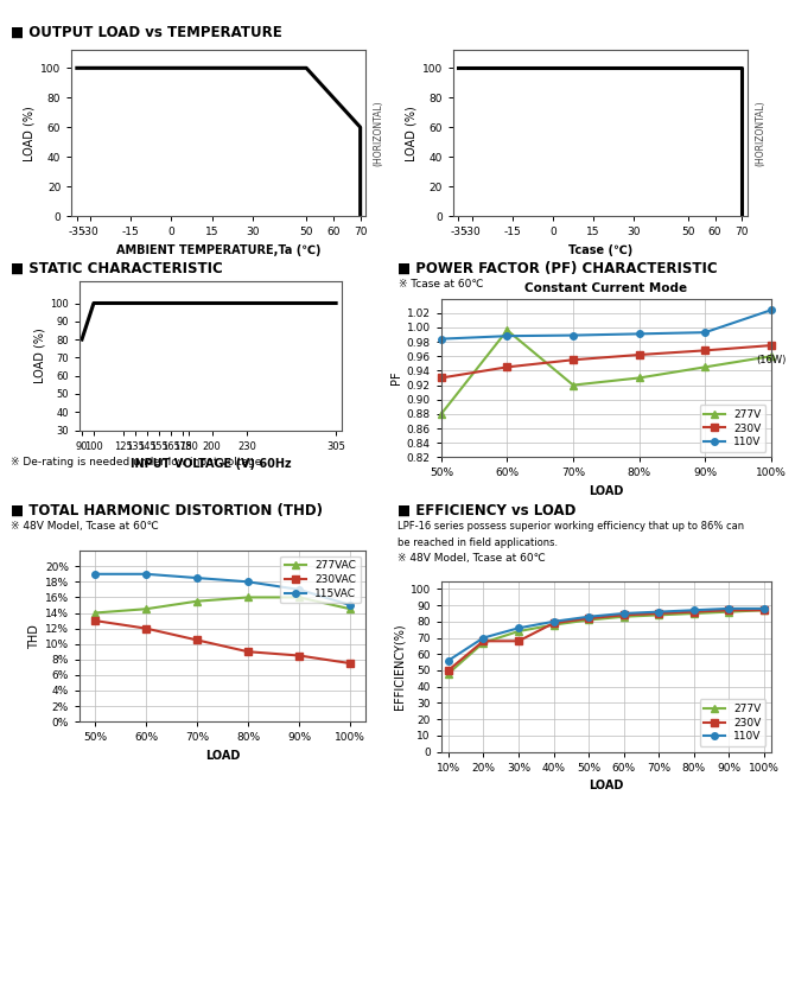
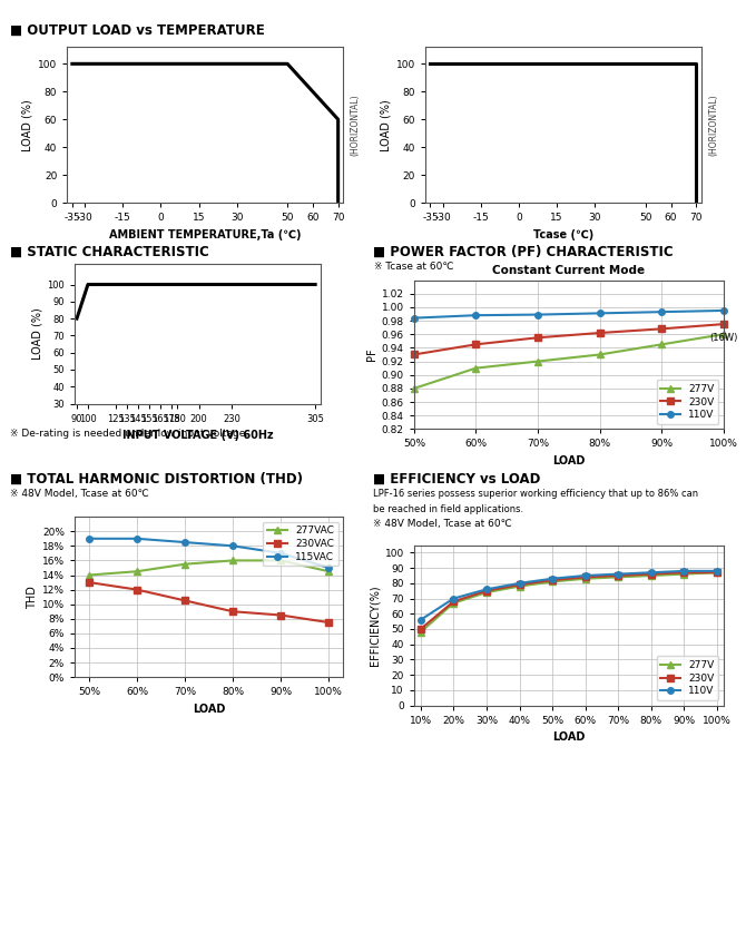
Constant Current Mode/277V/60%: 0.996 -> 0.910
Constant Current Mode/110V/100%: 1.024 -> 0.995
230V/30%: 68 -> 75
